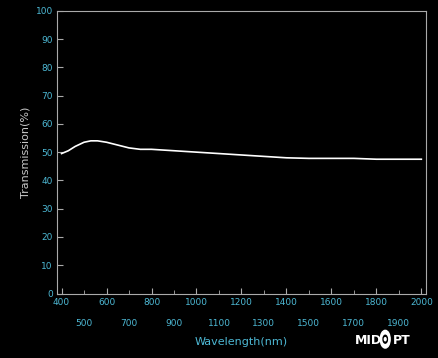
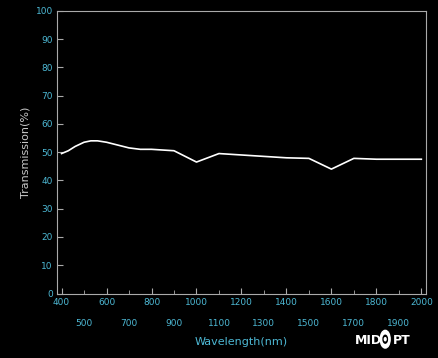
1000: 50.0 -> 46.5
1600: 47.8 -> 44.0
